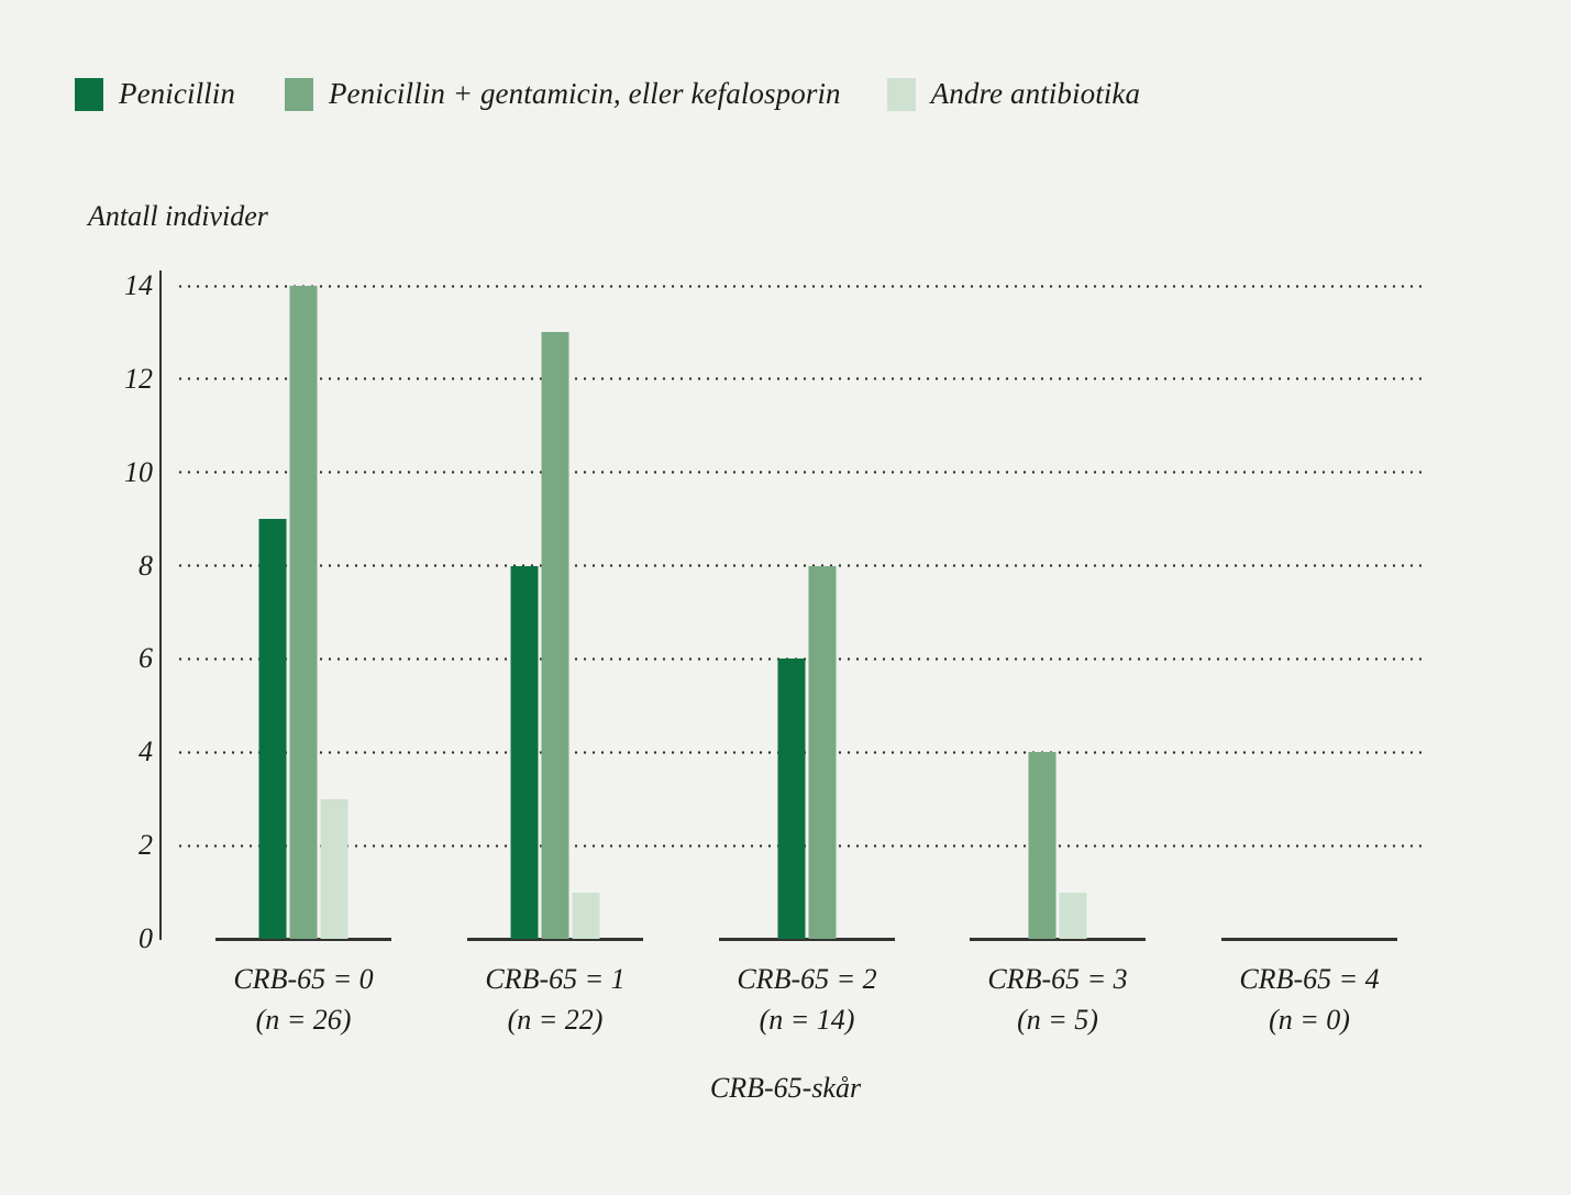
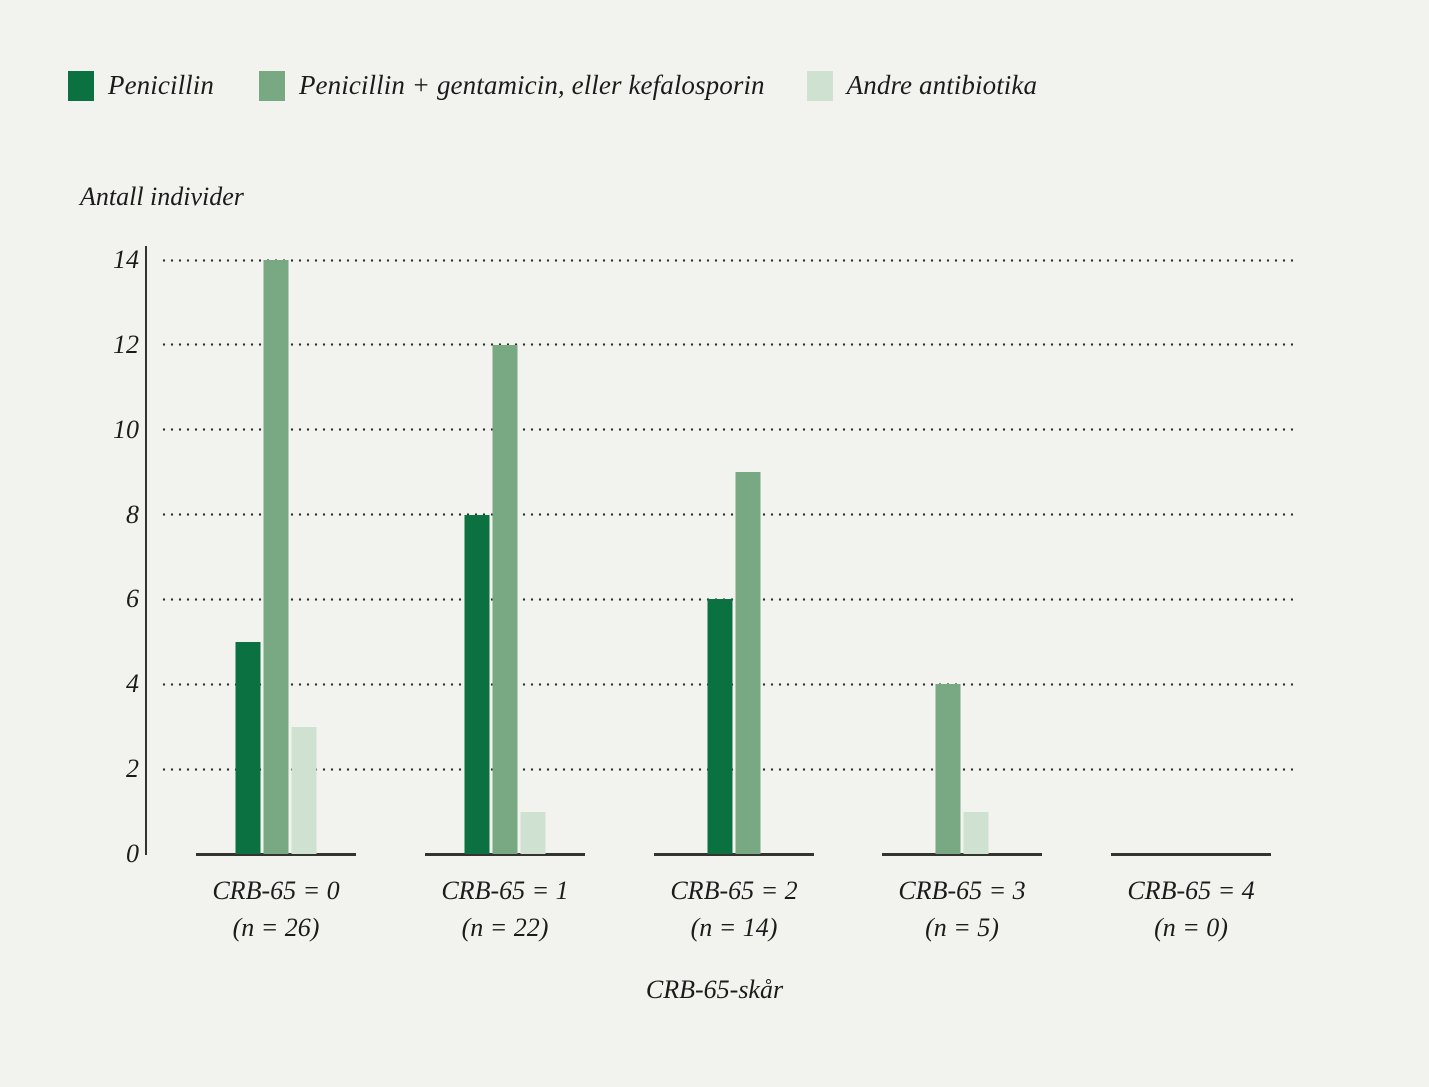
Penicillin/CRB-65 = 0: 9 -> 5
Penicillin + gentamicin, eller kefalosporin/CRB-65 = 1: 13 -> 12
Penicillin + gentamicin, eller kefalosporin/CRB-65 = 2: 8 -> 9
